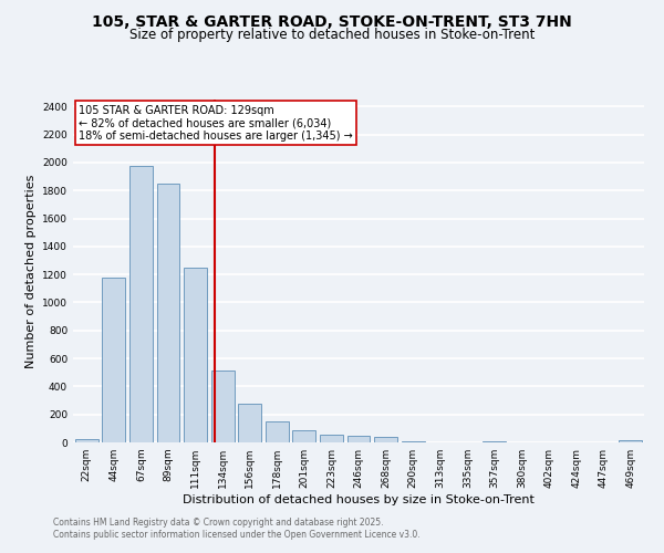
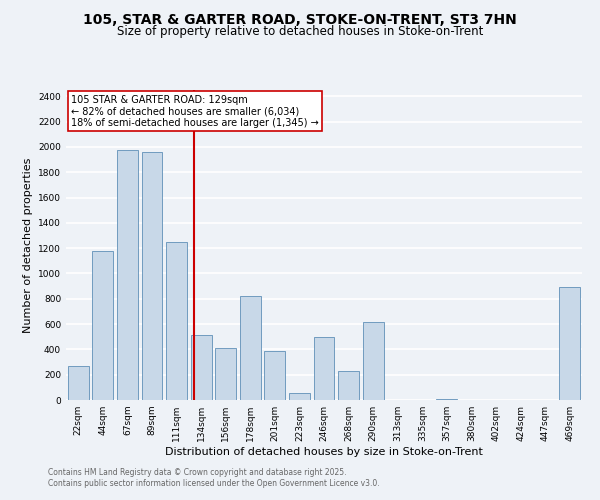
22sqm: 20 -> 270
89sqm: 1850 -> 1960
156sqm: 280 -> 410
178sqm: 150 -> 820
201sqm: 90 -> 390
246sqm: 40 -> 500
268sqm: 40 -> 230
290sqm: 10 -> 620
469sqm: 20 -> 890
